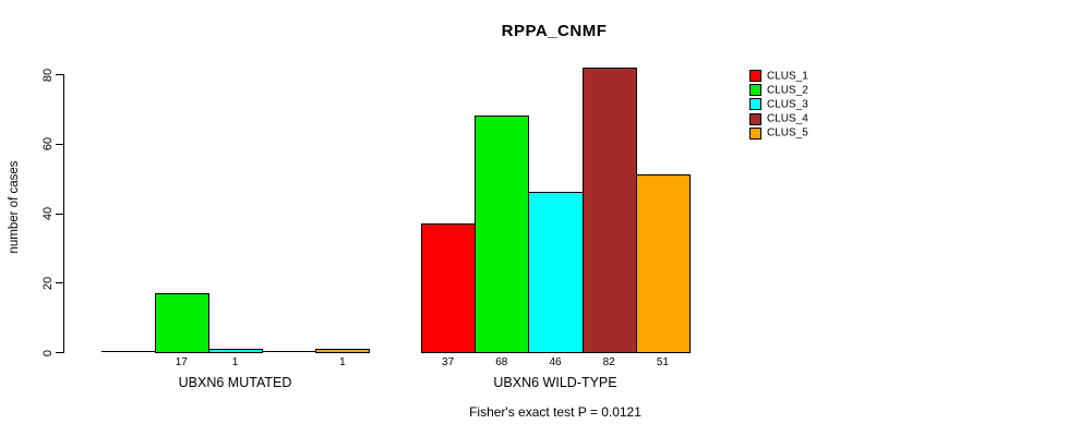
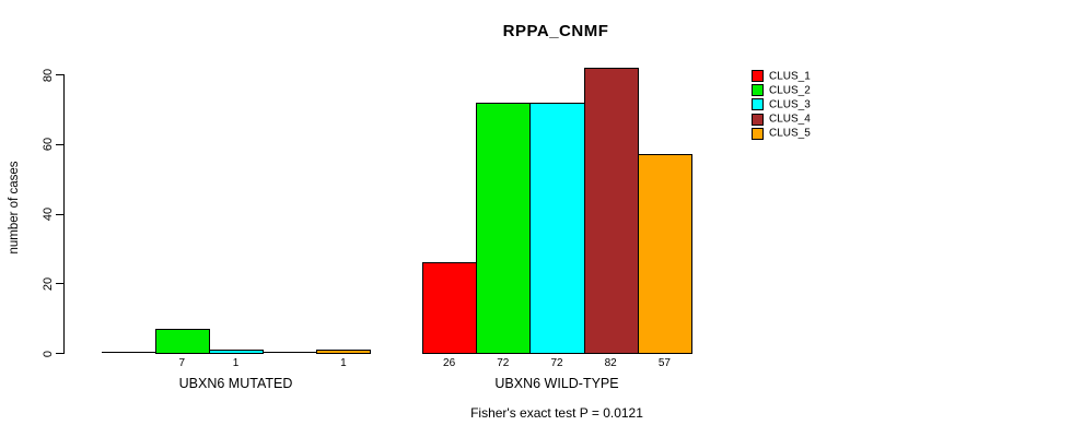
CLUS_2/UBXN6 MUTATED: 17 -> 7
CLUS_1/UBXN6 WILD-TYPE: 37 -> 26
CLUS_2/UBXN6 WILD-TYPE: 68 -> 72
CLUS_3/UBXN6 WILD-TYPE: 46 -> 72
CLUS_5/UBXN6 WILD-TYPE: 51 -> 57
